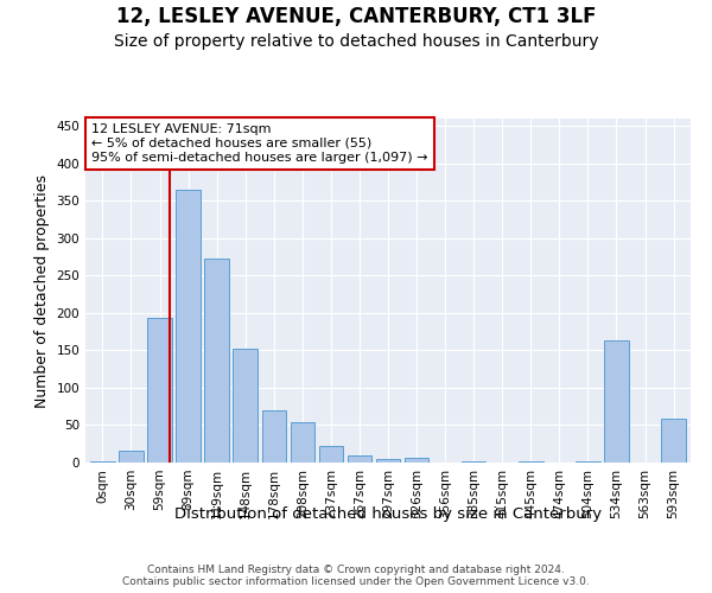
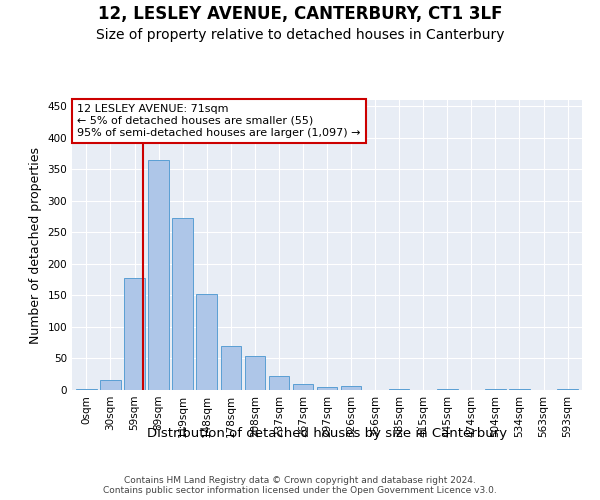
59sqm: 194 -> 178
534sqm: 164 -> 1
593sqm: 58 -> 1
